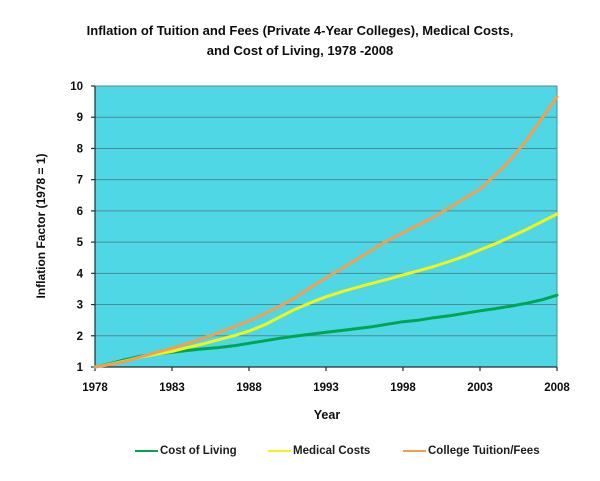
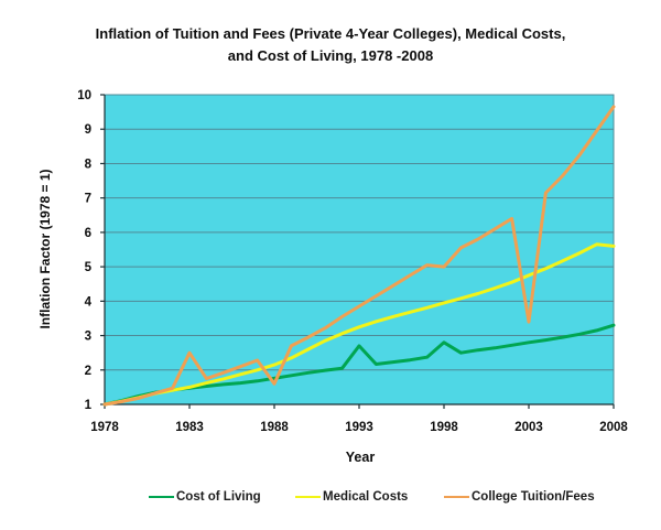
College Tuition/Fees/1983: 1.6 -> 2.5
College Tuition/Fees/1988: 2.5 -> 1.6
Cost of Living/1993: 2.1 -> 2.7
Cost of Living/1998: 2.5 -> 2.8
College Tuition/Fees/1998: 5.3 -> 5.0
College Tuition/Fees/2003: 6.7 -> 3.4
Medical Costs/2008: 5.9 -> 5.6
